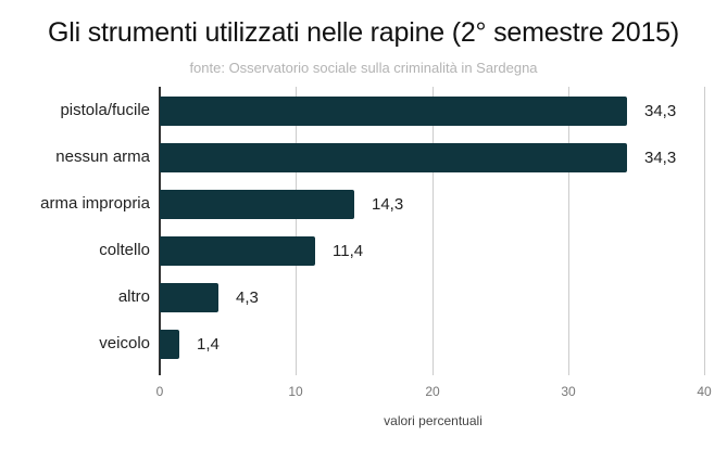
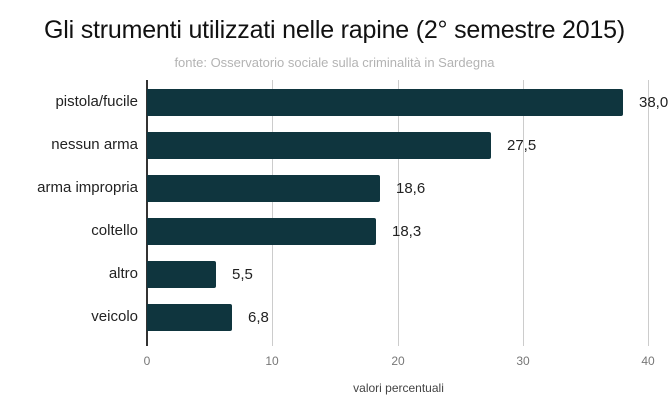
pistola/fucile: 34,3 -> 38,0
nessun arma: 34,3 -> 27,5
arma impropria: 14,3 -> 18,6
coltello: 11,4 -> 18,3
altro: 4,3 -> 5,5
veicolo: 1,4 -> 6,8
